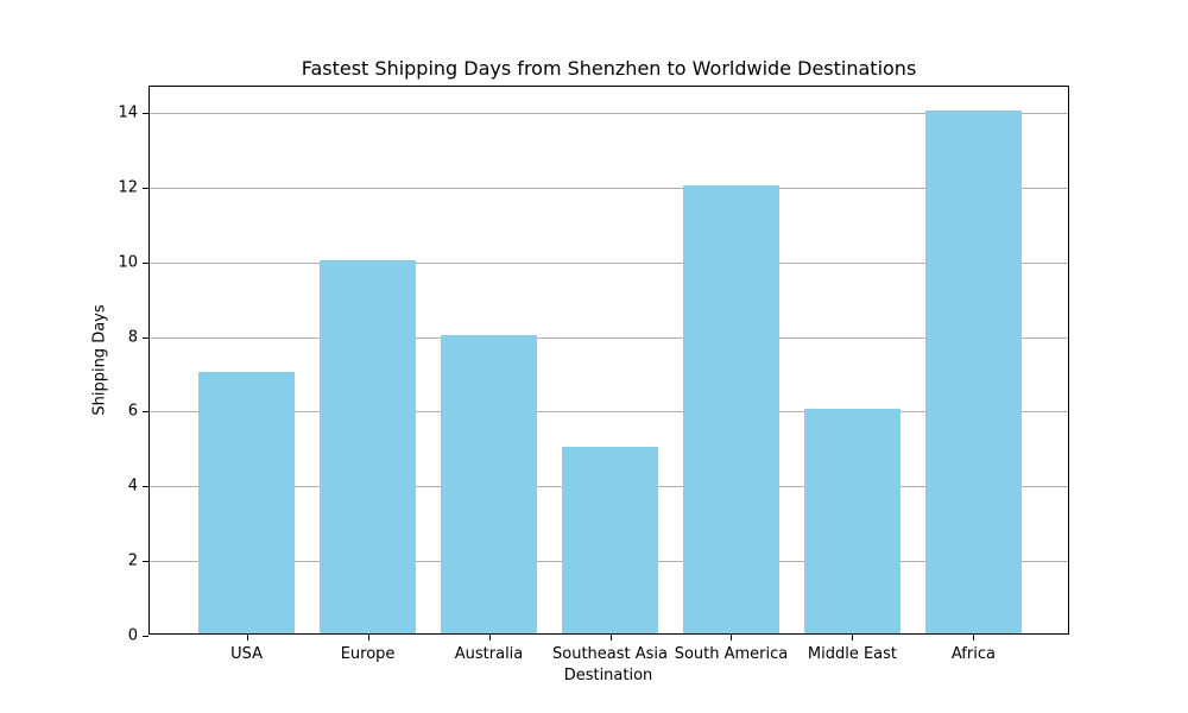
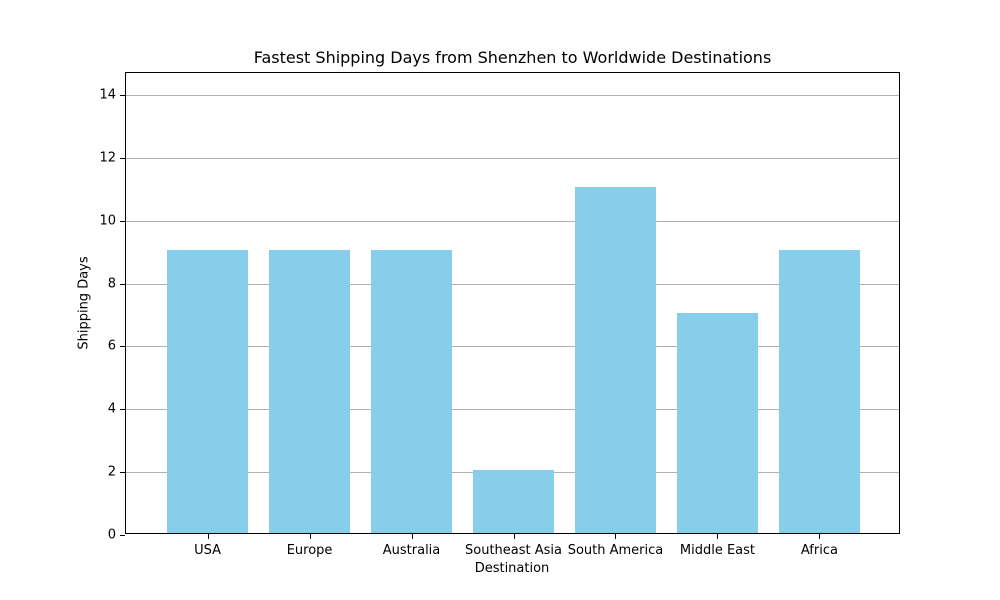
USA: 7 -> 9
Europe: 10 -> 9
Australia: 8 -> 9
Southeast Asia: 5 -> 2
South America: 12 -> 11
Middle East: 6 -> 7
Africa: 14 -> 9
